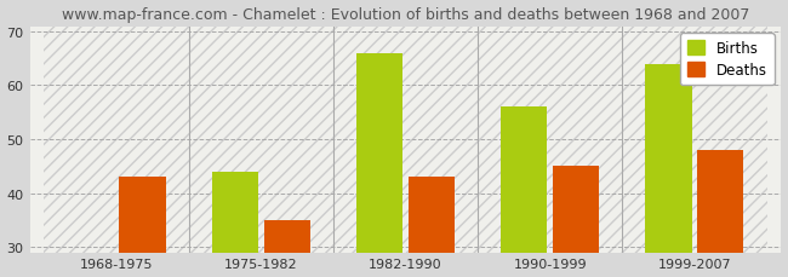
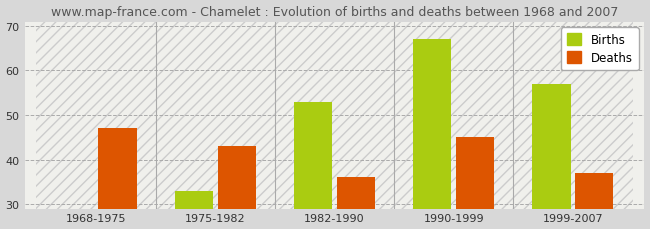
Deaths/1968-1975: 43 -> 47
Births/1975-1982: 44 -> 33
Deaths/1975-1982: 35 -> 43
Births/1982-1990: 66 -> 53
Deaths/1982-1990: 43 -> 36
Births/1990-1999: 56 -> 67
Births/1999-2007: 64 -> 57
Deaths/1999-2007: 48 -> 37
